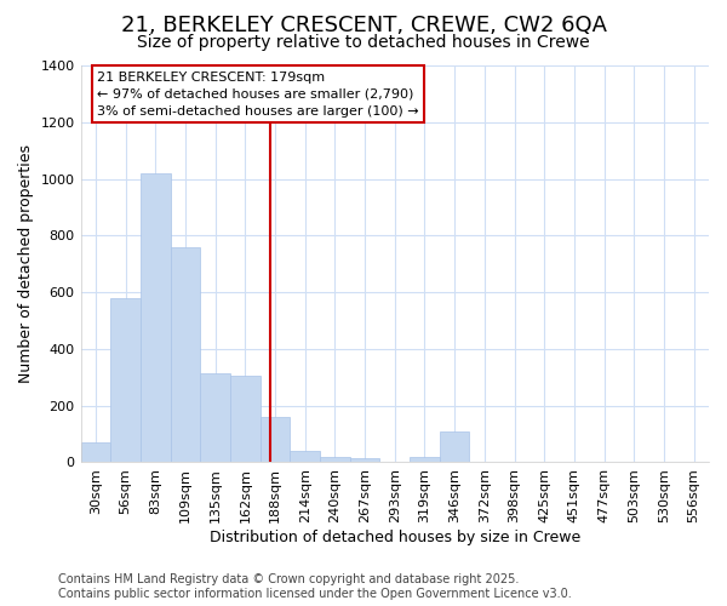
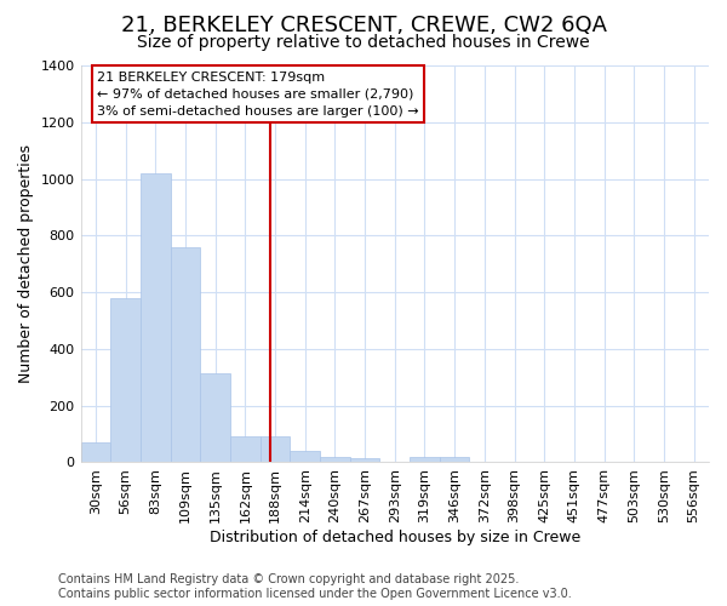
162sqm: 305 -> 90
188sqm: 160 -> 90
346sqm: 110 -> 20
